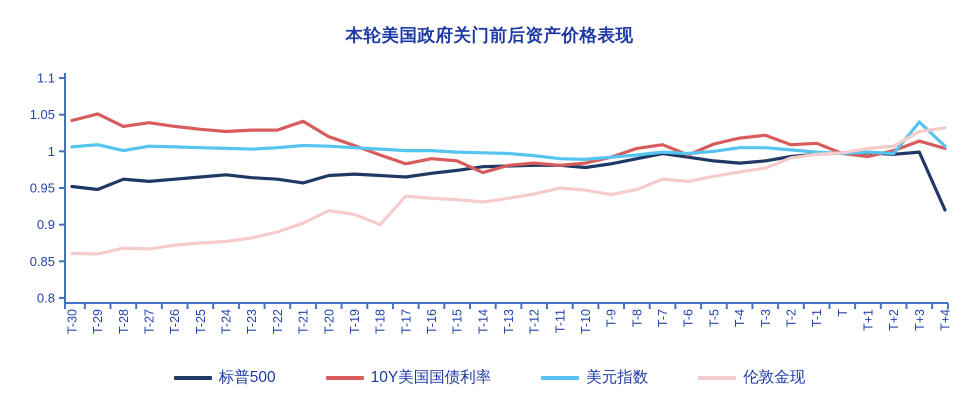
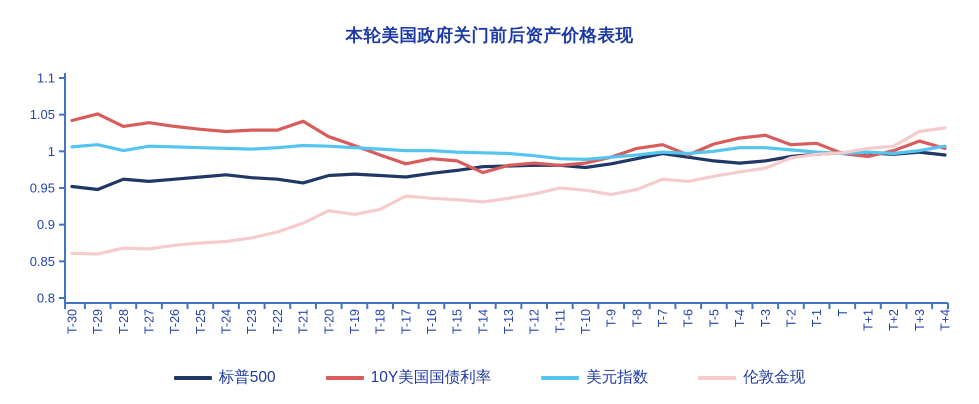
伦敦金现/T-18: 0.90 -> 0.92
美元指数/T+3: 1.04 -> 1.00
标普500/T+4: 0.92 -> 0.99
